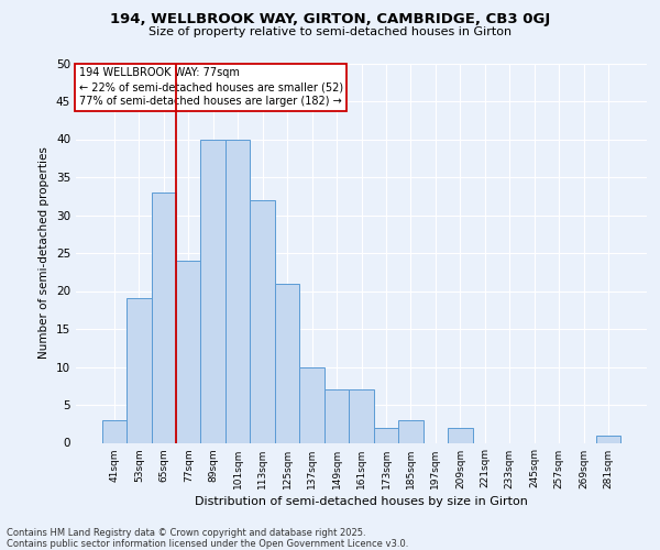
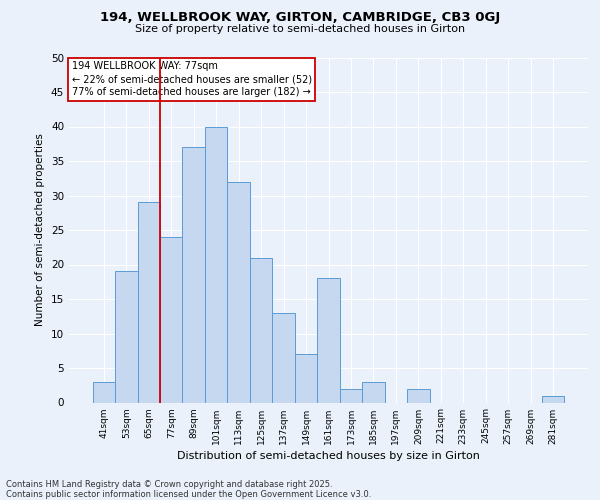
65sqm: 33 -> 29
89sqm: 40 -> 37
137sqm: 10 -> 13
161sqm: 7 -> 18
